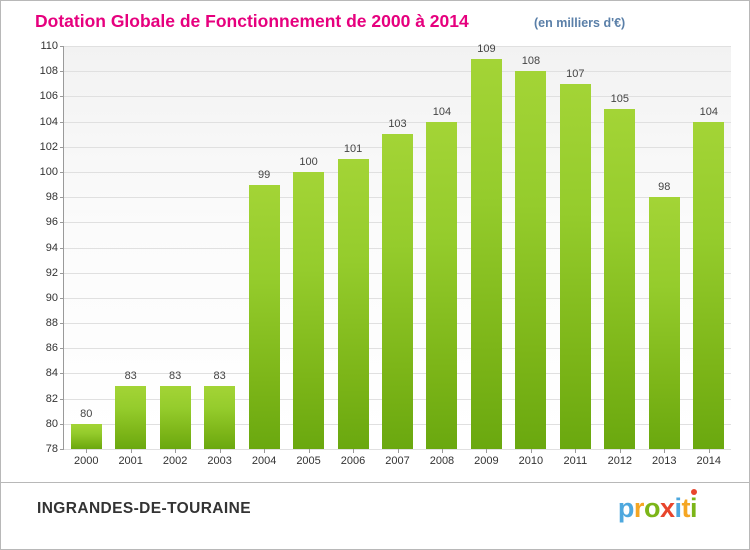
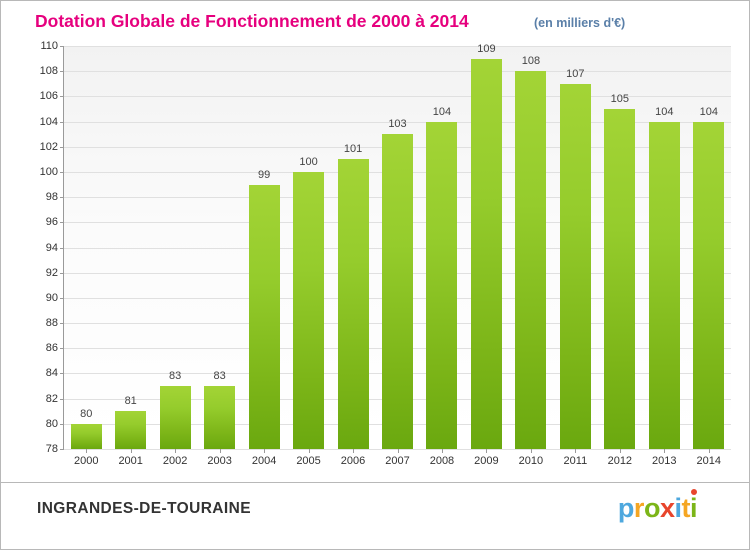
2001: 83 -> 81
2013: 98 -> 104
